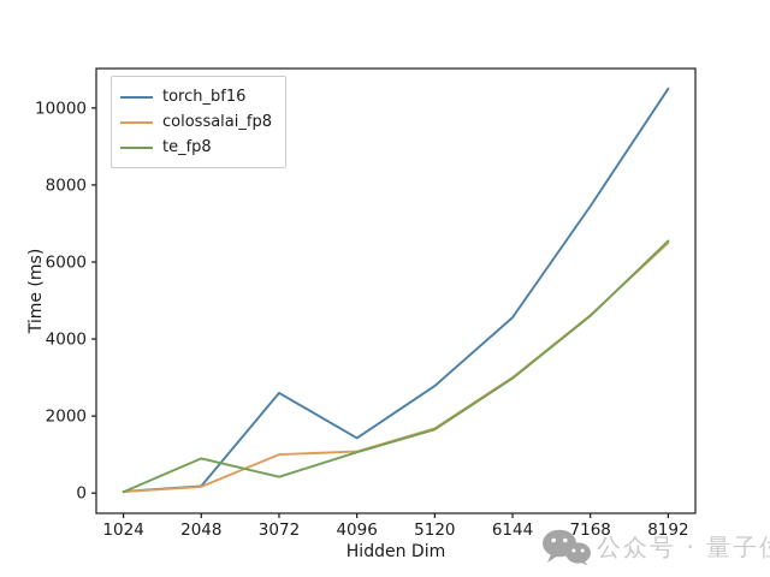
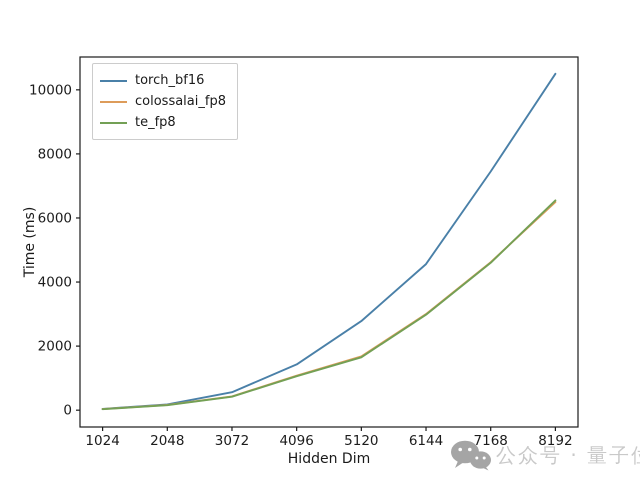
te_fp8/2048: 900 -> 200
torch_bf16/3072: 2600 -> 600
colossalai_fp8/3072: 1000 -> 400
